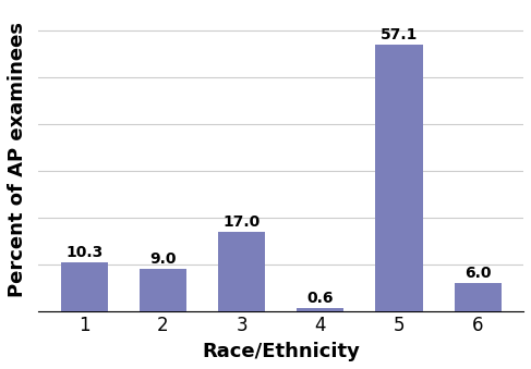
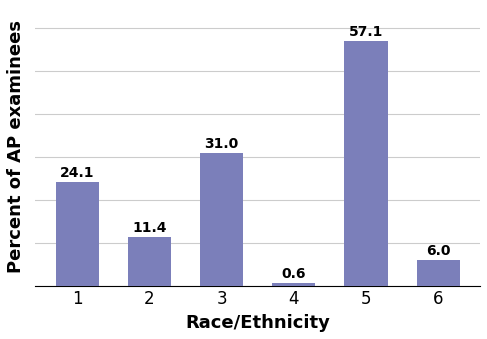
1: 10.3 -> 24.1
2: 9.0 -> 11.4
3: 17.0 -> 31.0
